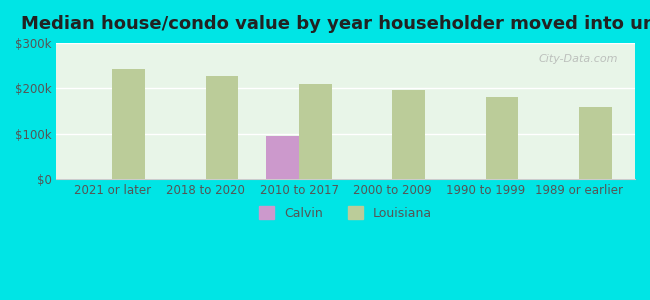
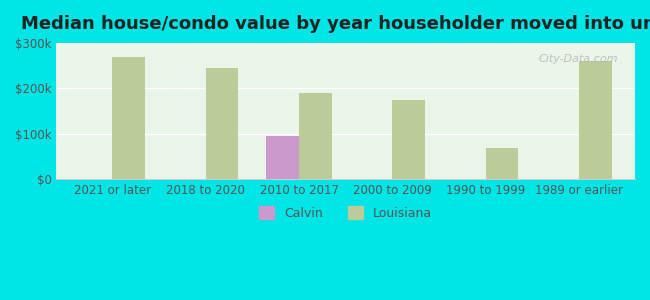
Louisiana/2021 or later: $242k -> $270k
Louisiana/2018 to 2020: $228k -> $245k
Louisiana/2010 to 2017: $210k -> $190k
Louisiana/2000 to 2009: $196k -> $175k
Louisiana/1990 to 1999: $182k -> $70k
Louisiana/1989 or earlier: $160k -> $260k
